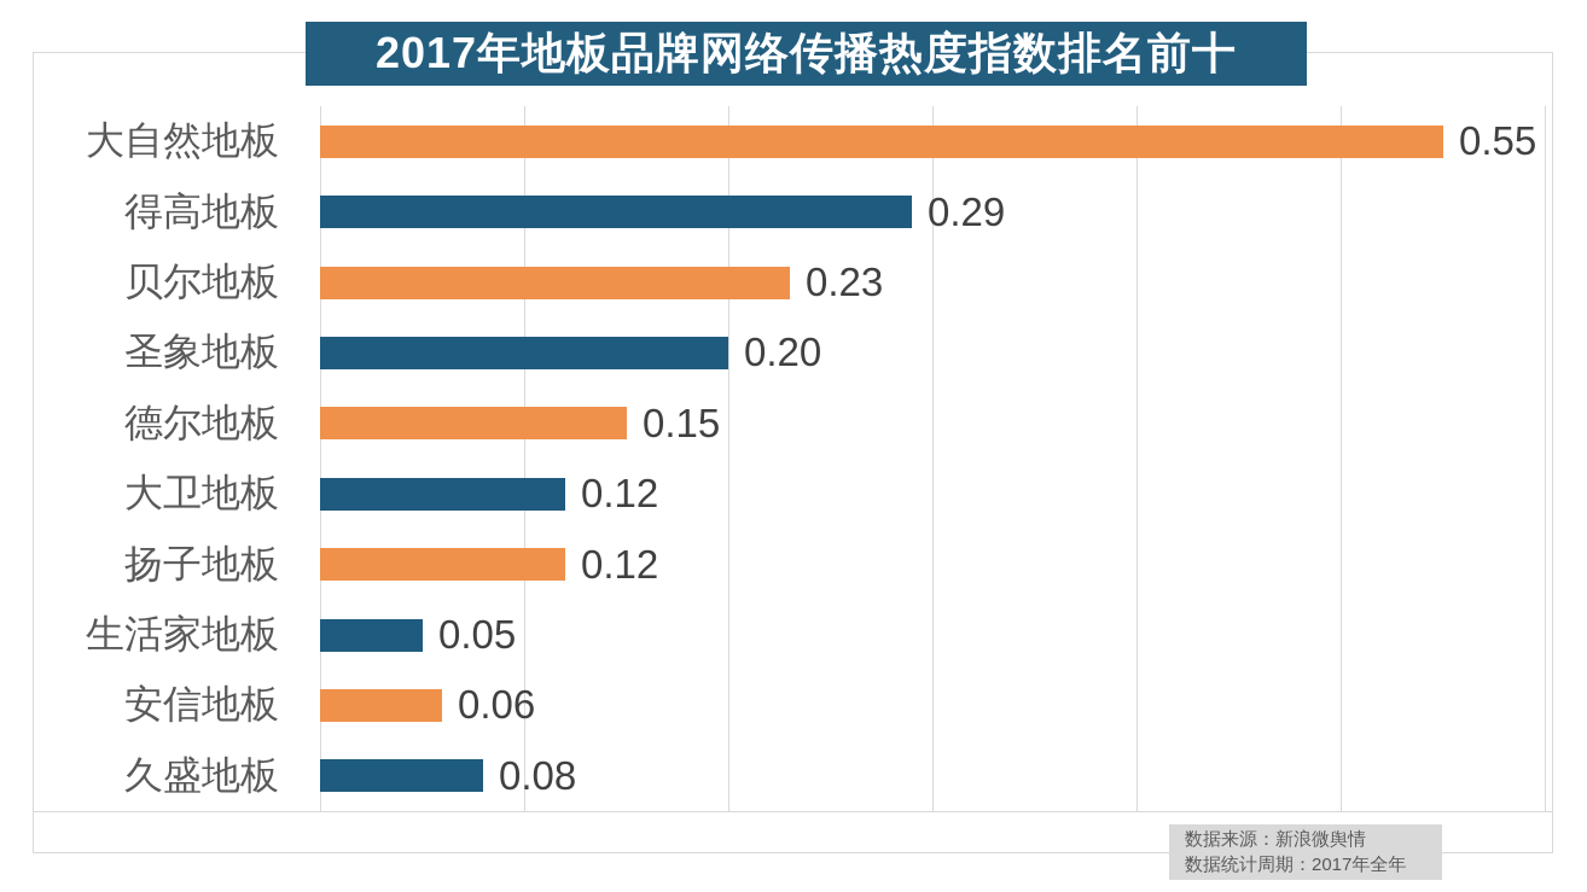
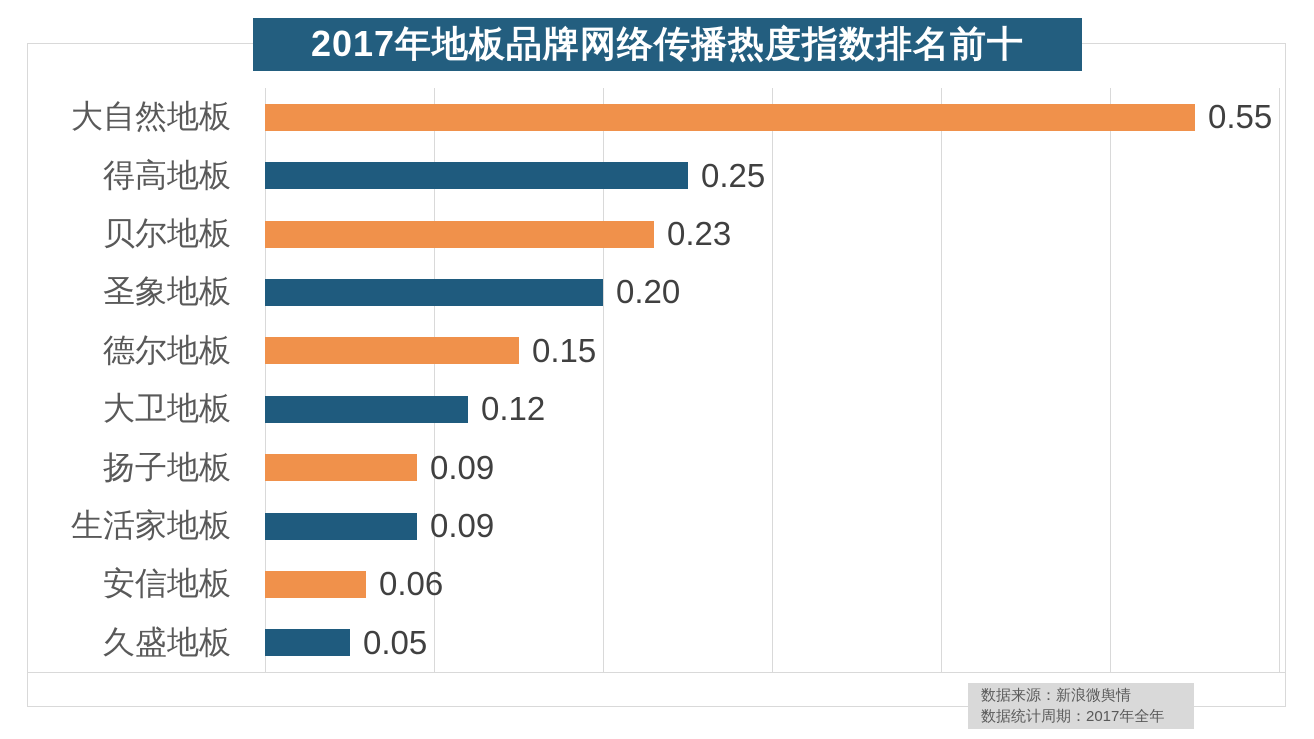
得高地板: 0.29 -> 0.25
扬子地板: 0.12 -> 0.09
生活家地板: 0.05 -> 0.09
久盛地板: 0.08 -> 0.05
